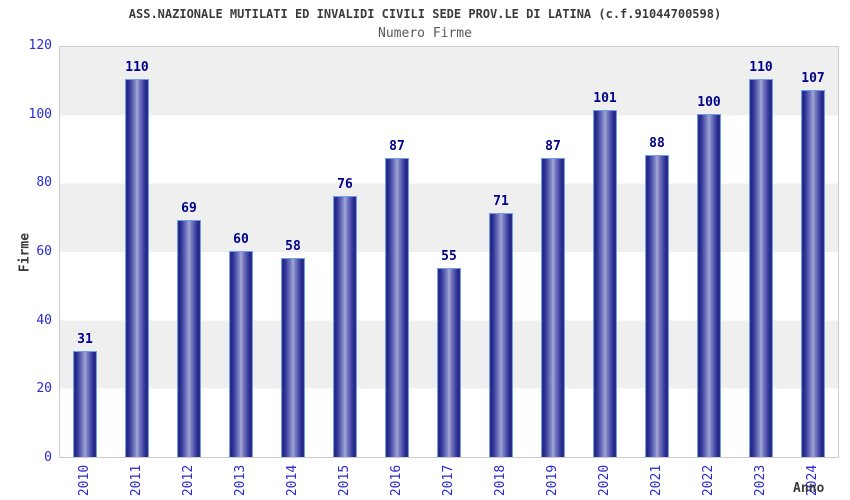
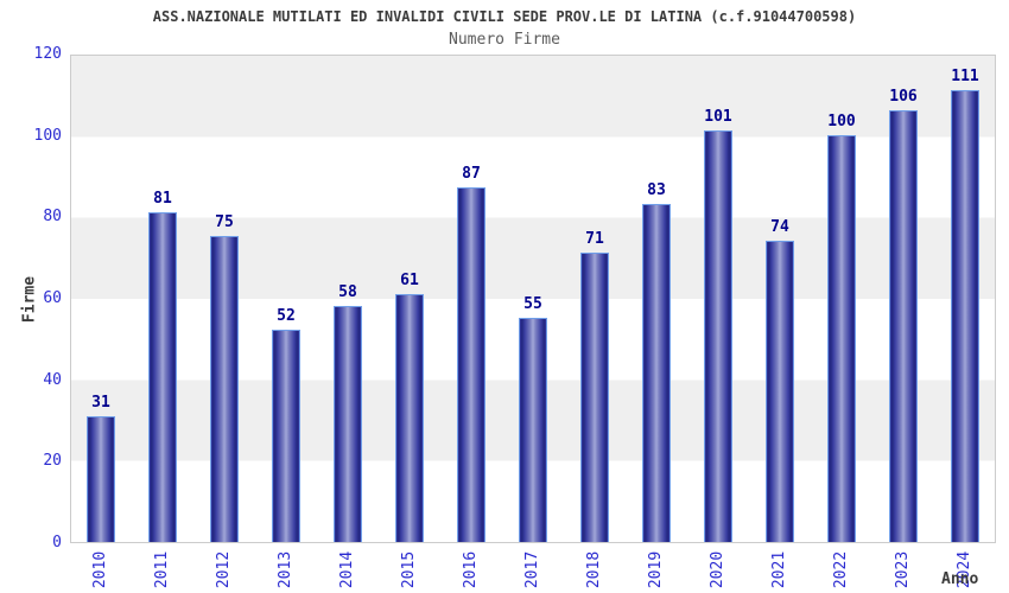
2011: 110 -> 81
2012: 69 -> 75
2013: 60 -> 52
2015: 76 -> 61
2019: 87 -> 83
2021: 88 -> 74
2023: 110 -> 106
2024: 107 -> 111
